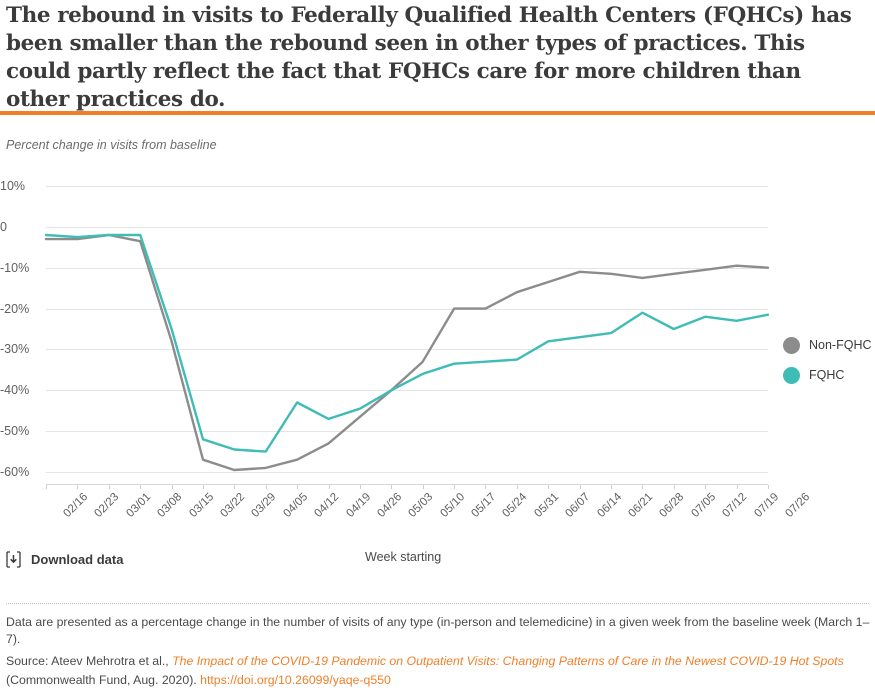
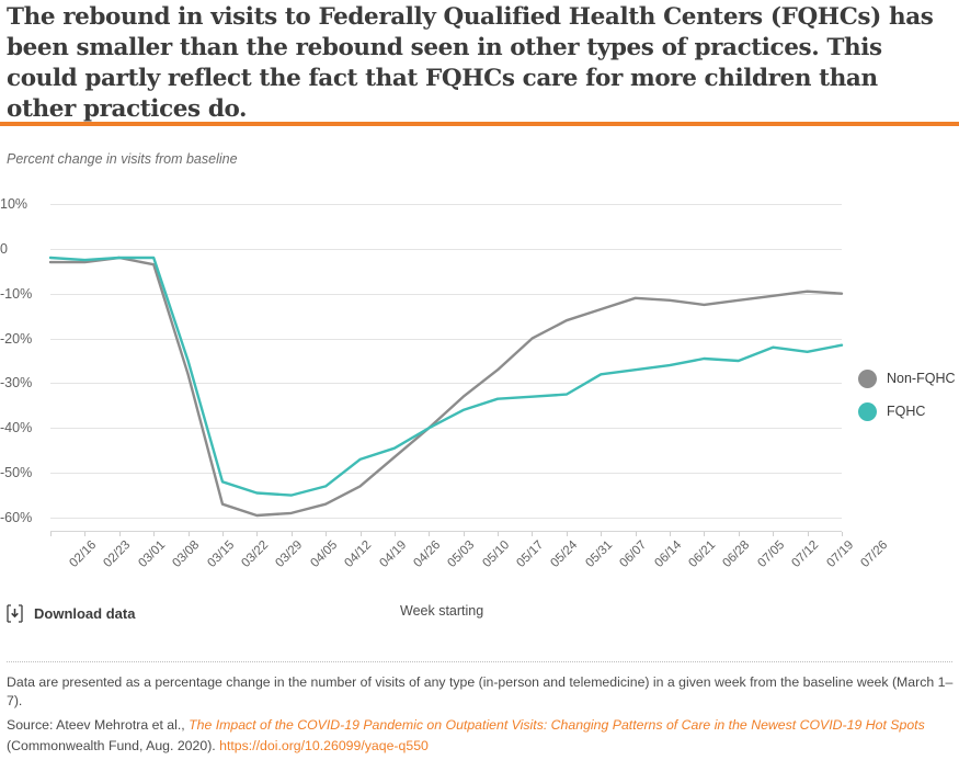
FQHC/04/12: -43% -> -53%
Non-FQHC/05/17: -20% -> -27%
FQHC/06/28: -21% -> -24%
